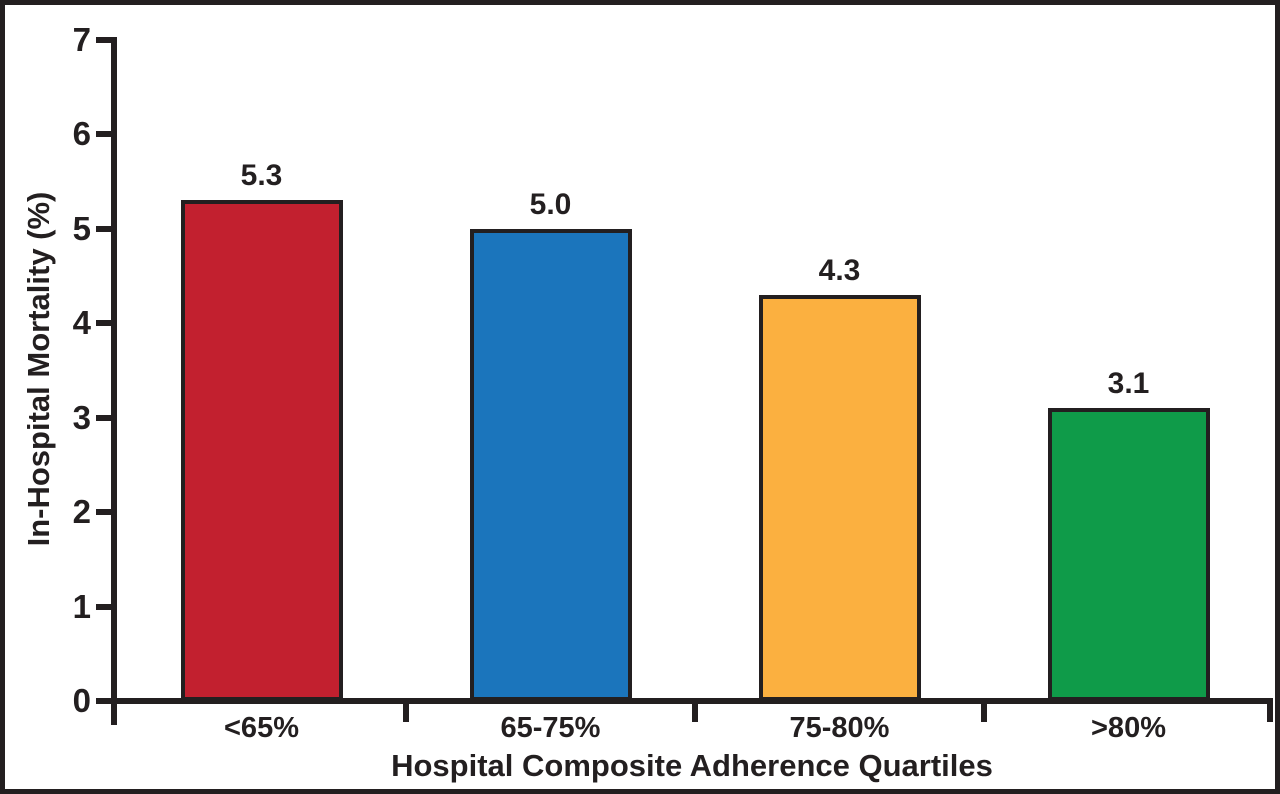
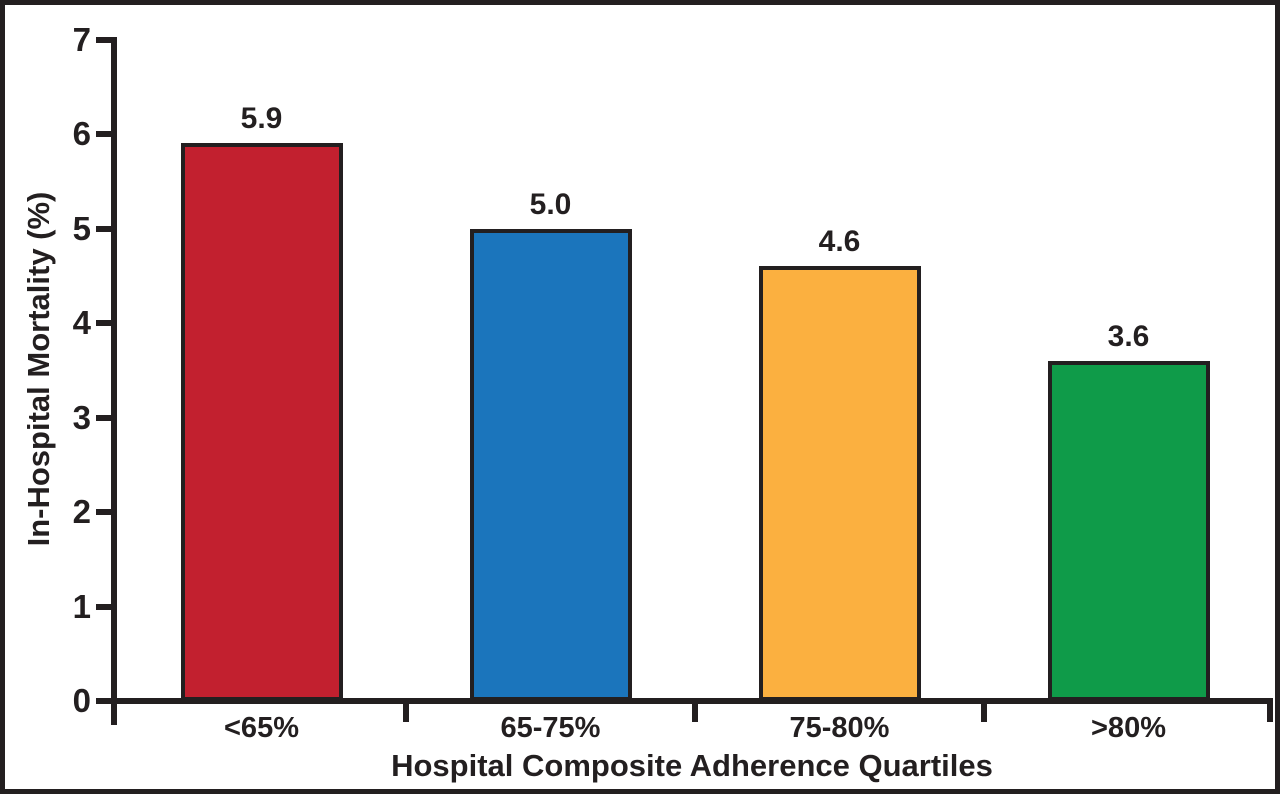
<65%: 5.3 -> 5.9
75-80%: 4.3 -> 4.6
>80%: 3.1 -> 3.6
